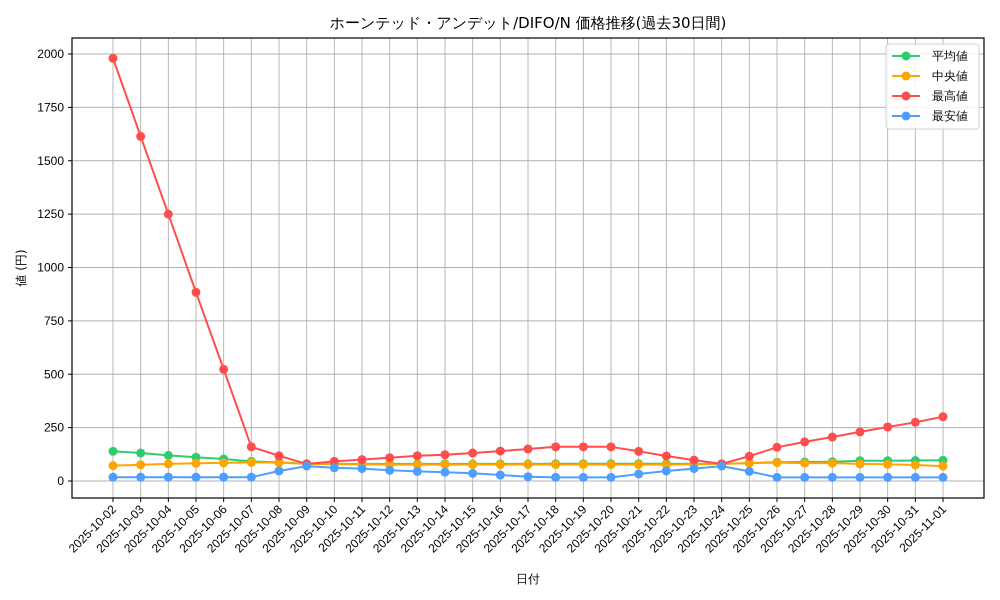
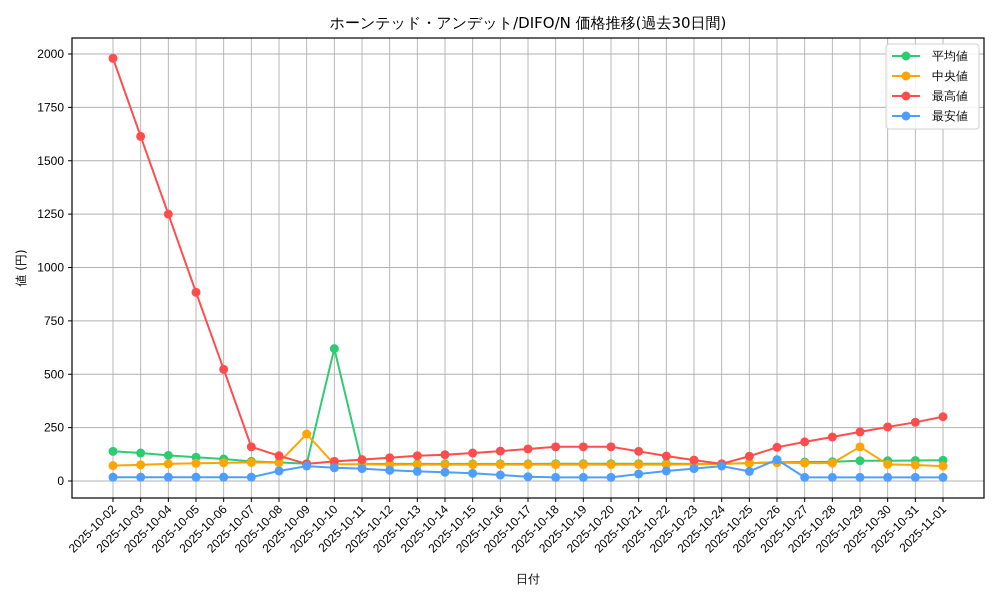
中央値/2025-10-09: 80 -> 220
平均値/2025-10-10: 80 -> 620
最安値/2025-10-26: 20 -> 100
中央値/2025-10-29: 80 -> 160
